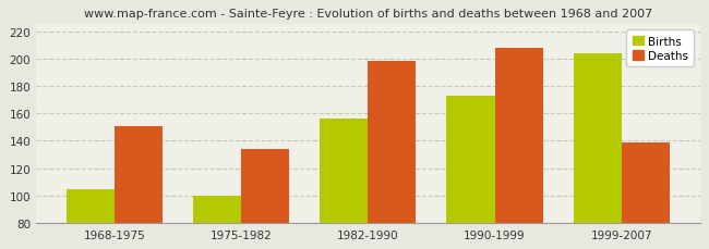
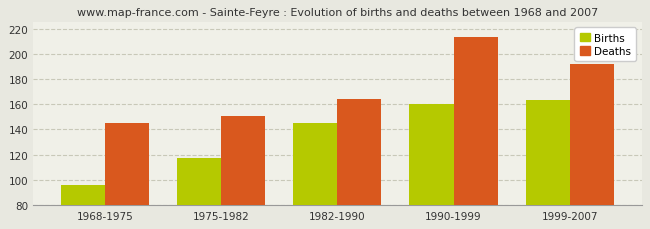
Births/1968-1975: 105 -> 96
Deaths/1968-1975: 151 -> 145
Births/1975-1982: 100 -> 117
Deaths/1975-1982: 134 -> 151
Births/1982-1990: 156 -> 145
Deaths/1982-1990: 198 -> 164
Births/1990-1999: 173 -> 160
Deaths/1990-1999: 208 -> 213
Births/1999-2007: 204 -> 163
Deaths/1999-2007: 139 -> 192
